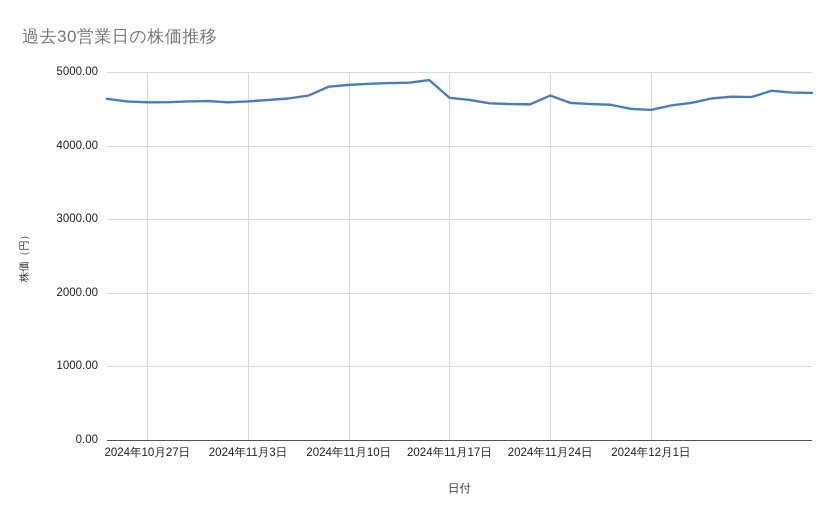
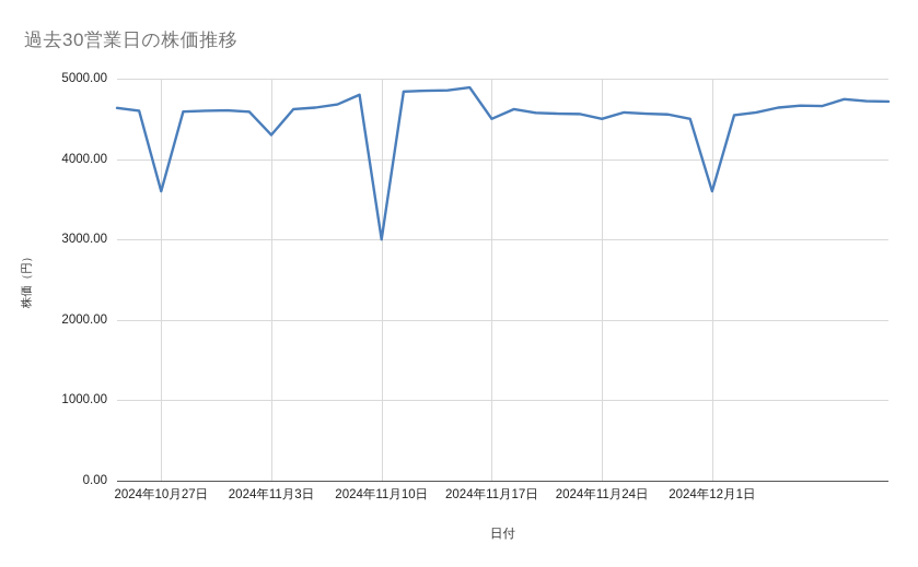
2024年10月27日: 4600 -> 3600
2024年11月3日: 4600 -> 4300
2024年11月10日: 4800 -> 3000
2024年11月17日: 4600 -> 4500
2024年11月24日: 4700 -> 4500
2024年12月1日: 4500 -> 3600
